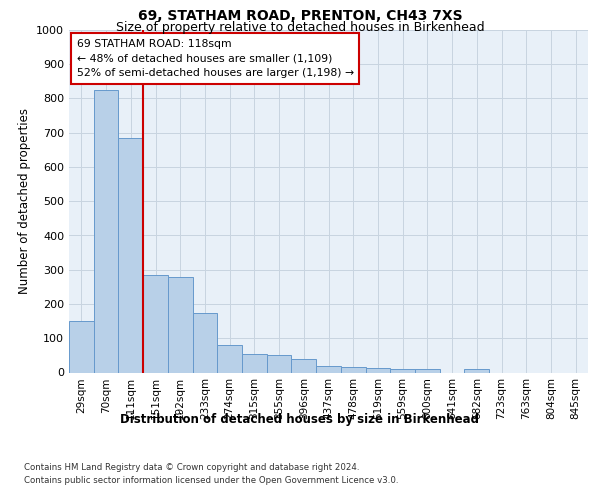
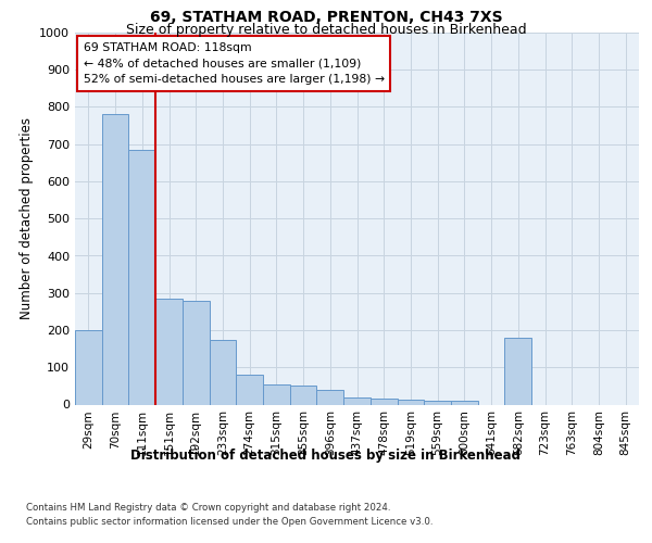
29sqm: 150 -> 200
70sqm: 825 -> 780
682sqm: 10 -> 180
